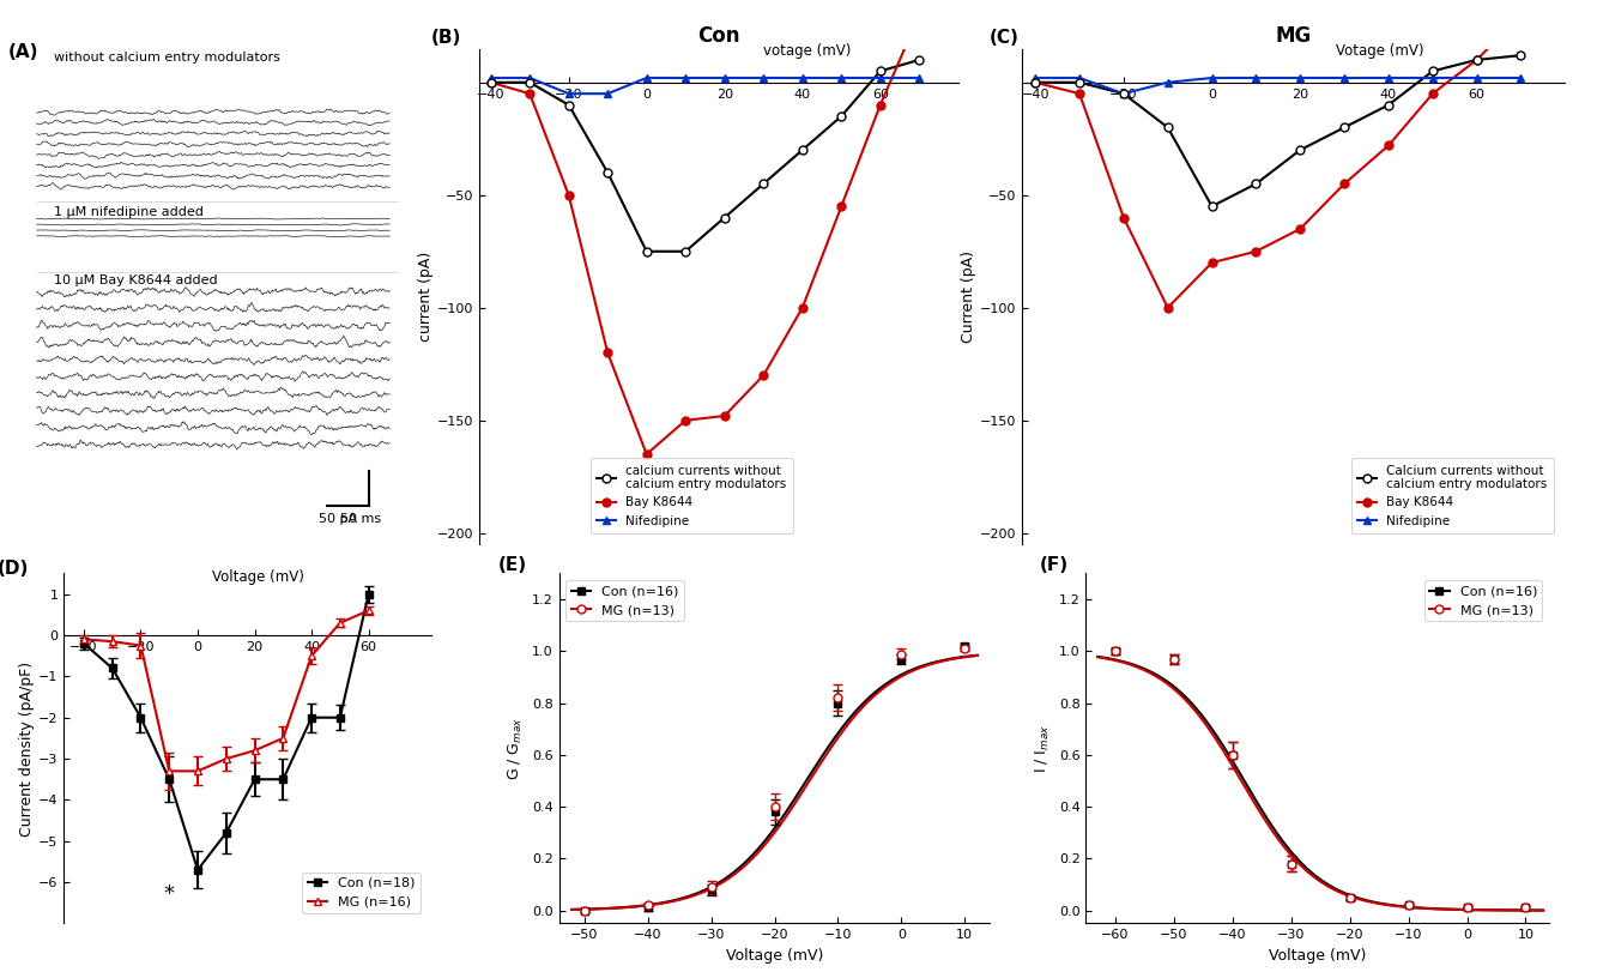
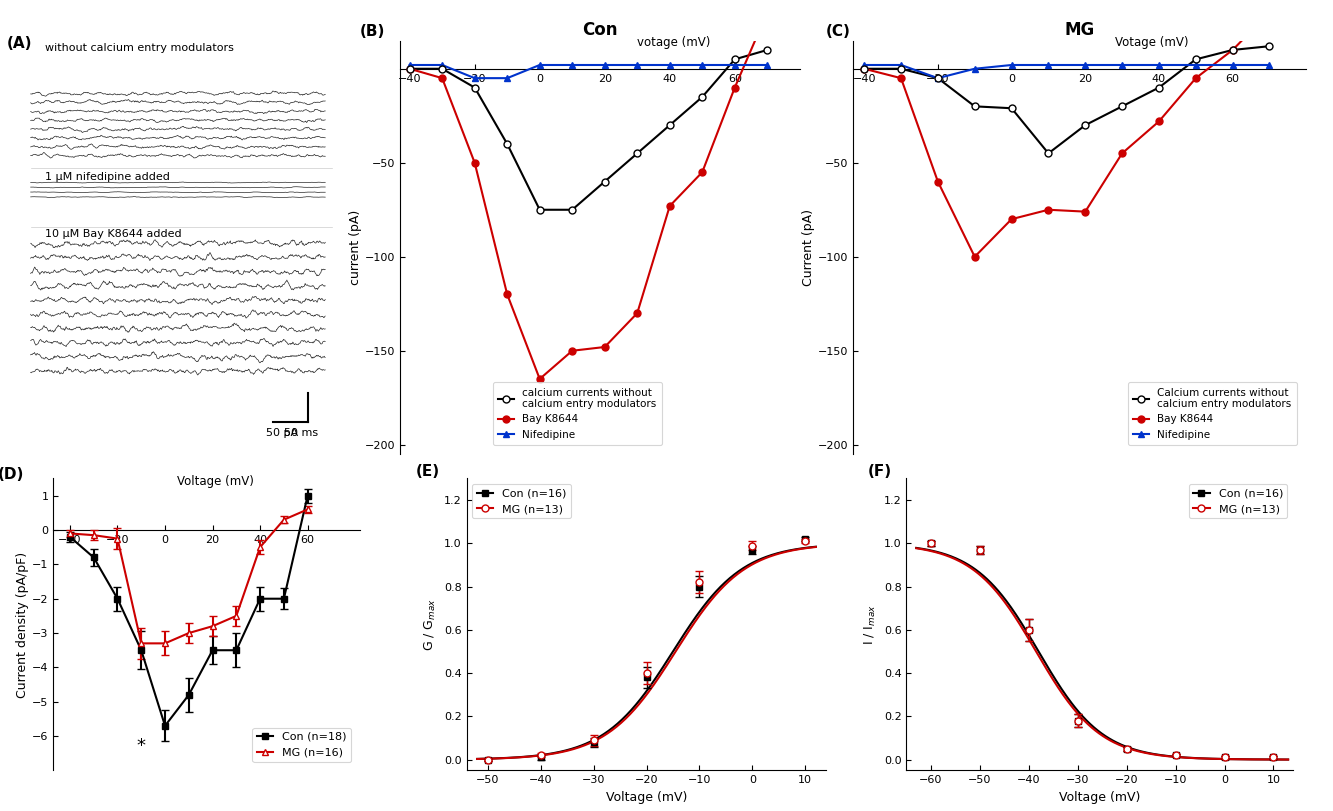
Con/Bay K8644/40: -100 -> -73
MG/Calcium currents without calcium entry modulators/0: -55 -> -21
MG/Bay K8644/20: -65 -> -76
